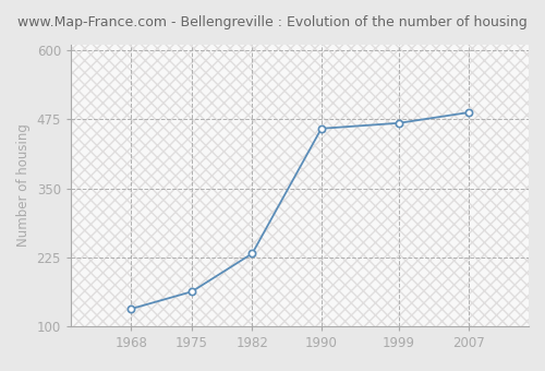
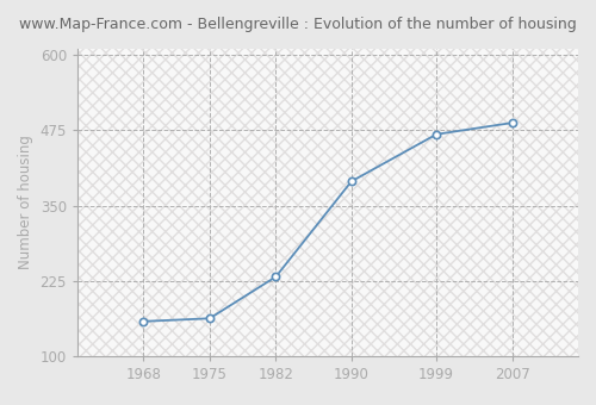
1968: 132 -> 158
1990: 458 -> 390
